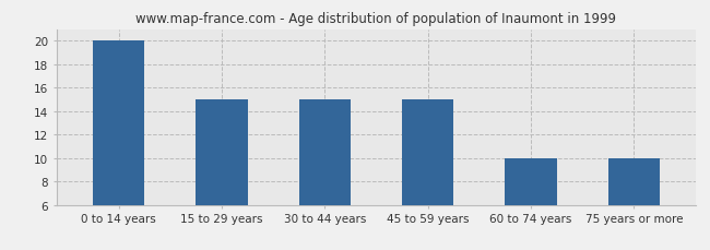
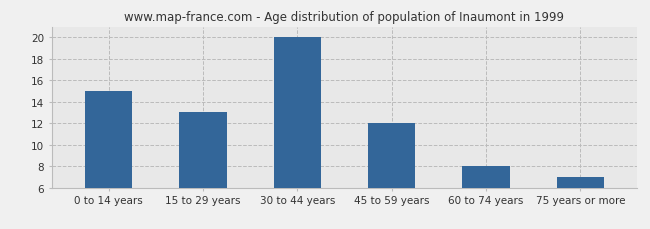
0 to 14 years: 20 -> 15
15 to 29 years: 15 -> 13
30 to 44 years: 15 -> 20
45 to 59 years: 15 -> 12
60 to 74 years: 10 -> 8
75 years or more: 10 -> 7
